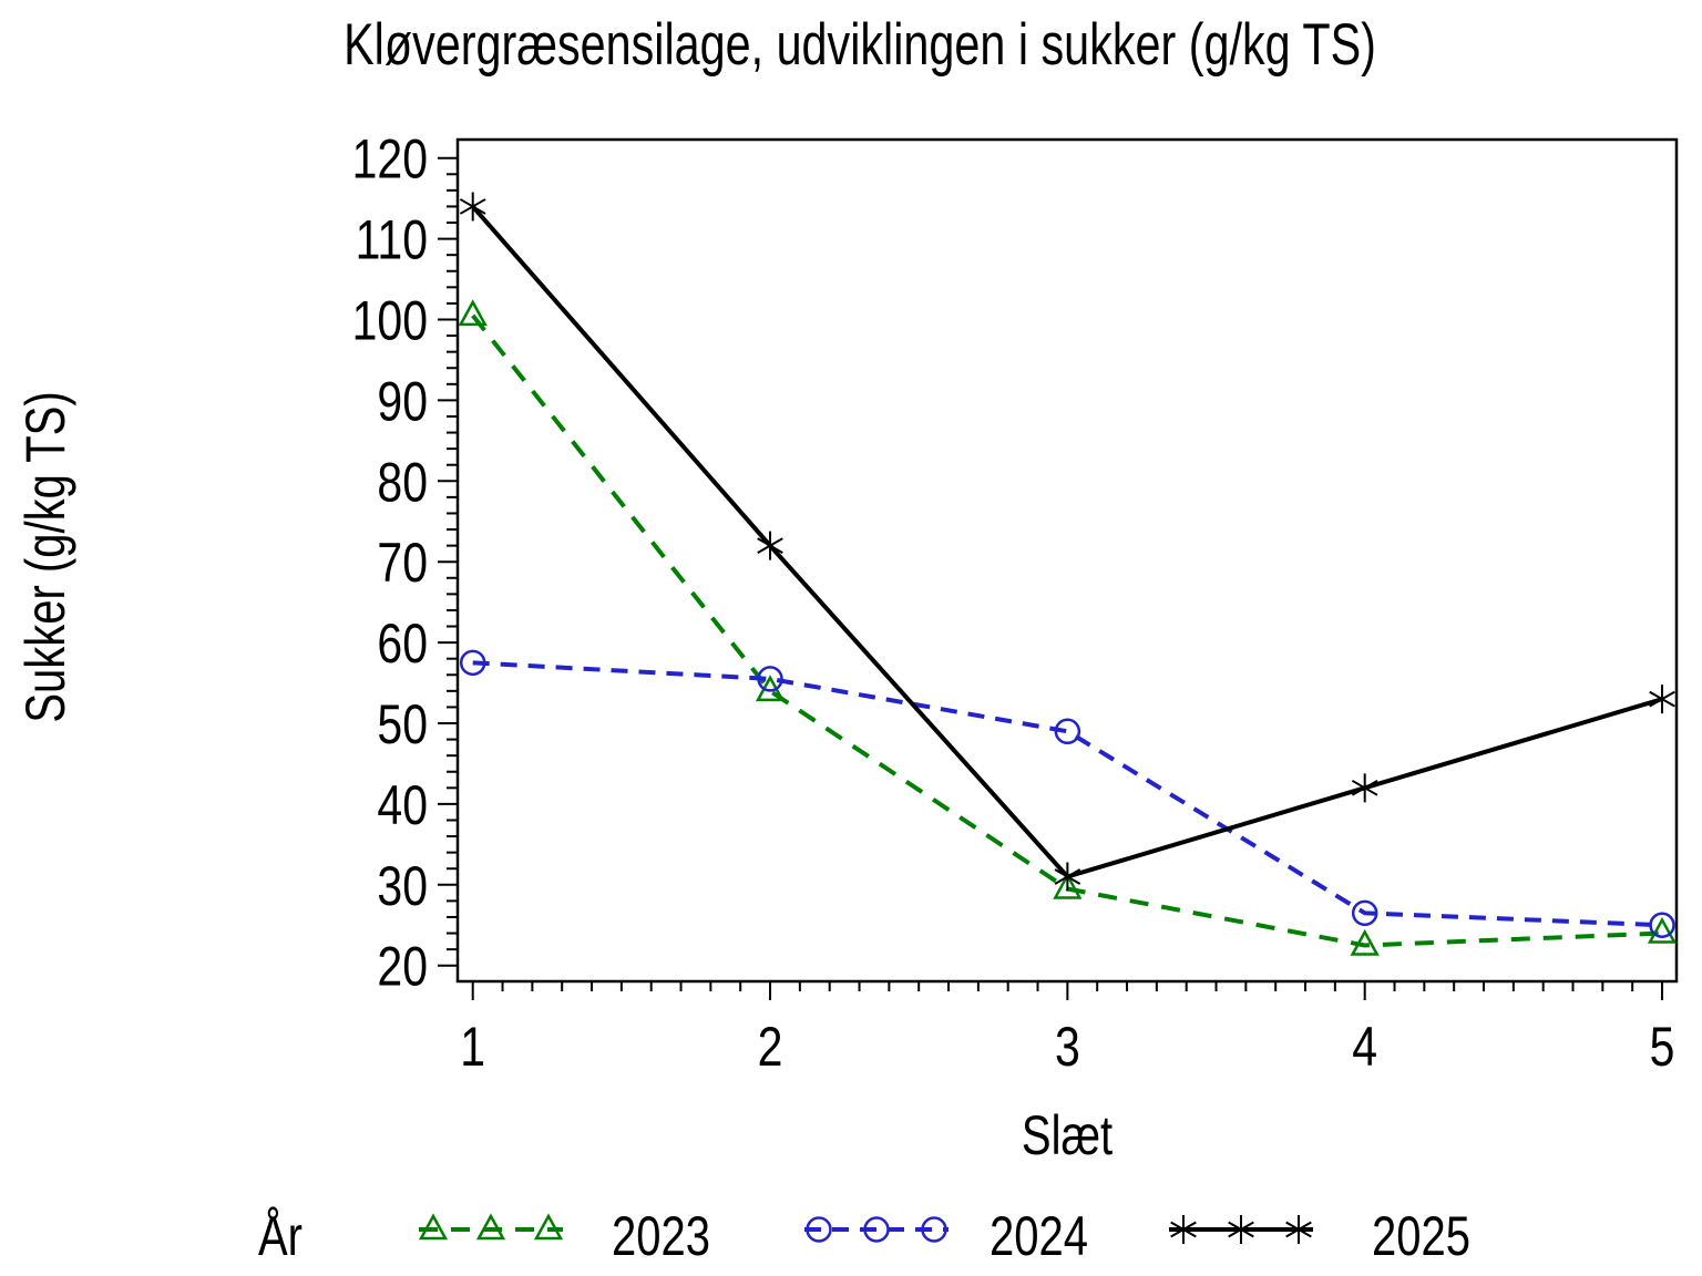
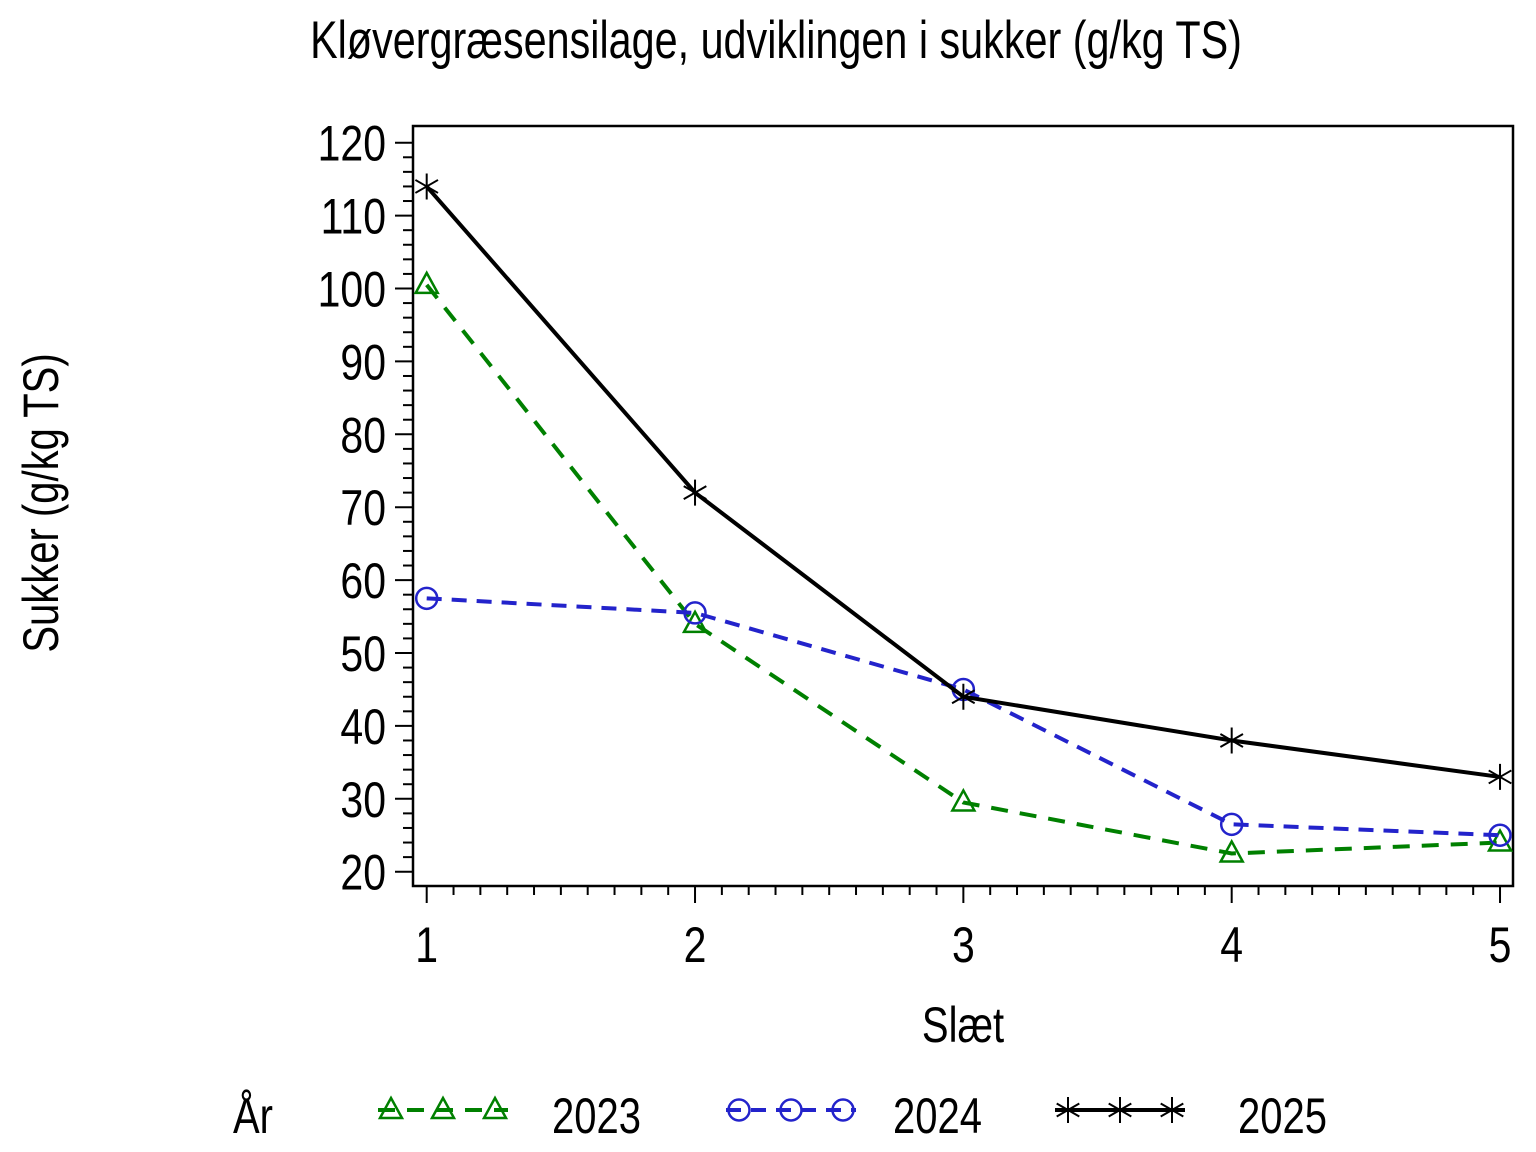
2024/3: 49 -> 45
2025/3: 31 -> 44
2025/4: 42 -> 38
2025/5: 53 -> 33
